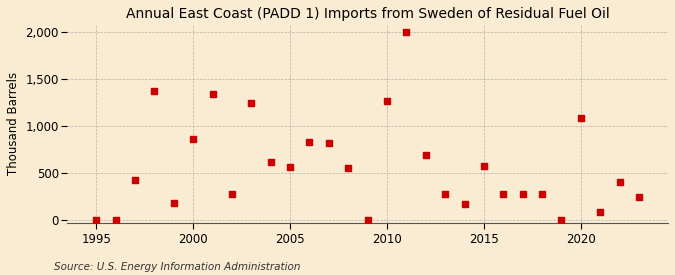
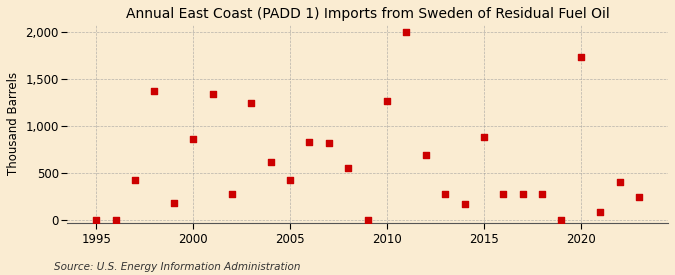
2005: 560 -> 420
2015: 580 -> 880
2020: 1,090 -> 1,740
